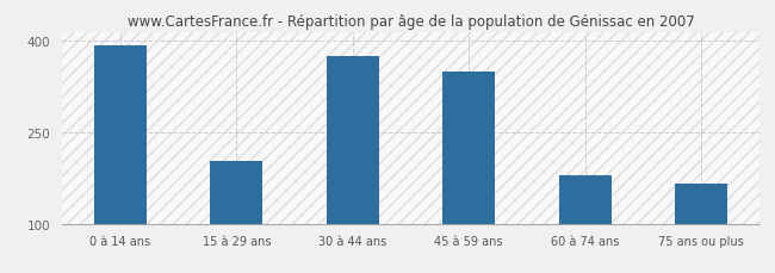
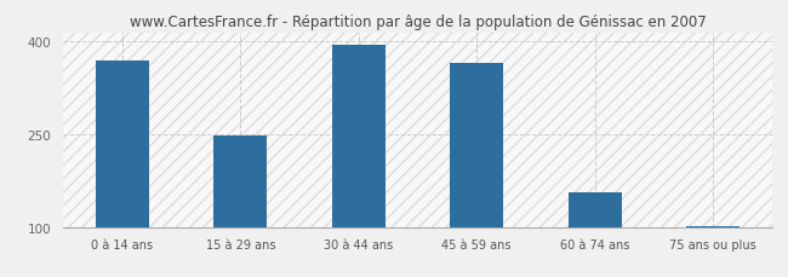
0 à 14 ans: 392 -> 370
15 à 29 ans: 202 -> 247
30 à 44 ans: 376 -> 395
45 à 59 ans: 350 -> 365
60 à 74 ans: 180 -> 155
75 ans ou plus: 166 -> 102
